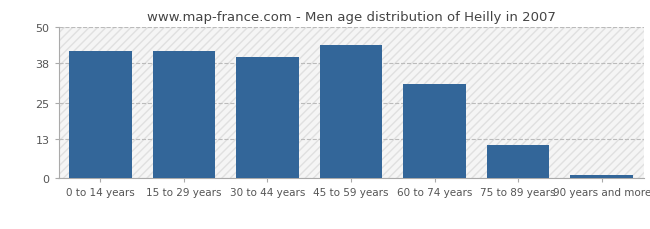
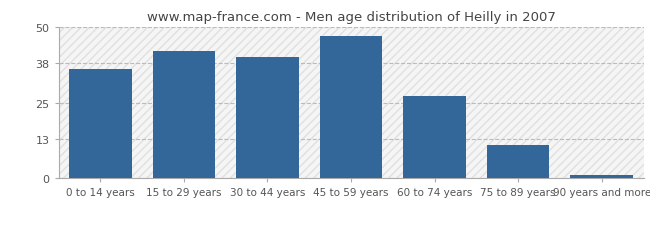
0 to 14 years: 42 -> 36
45 to 59 years: 44 -> 47
60 to 74 years: 31 -> 27
